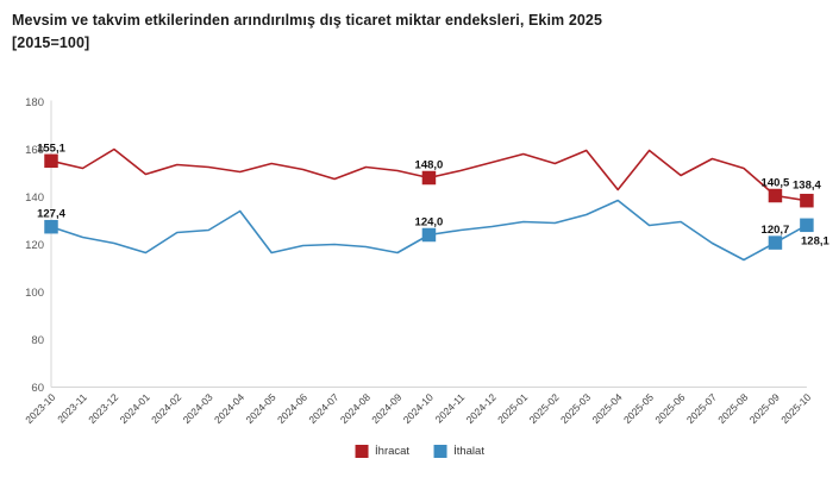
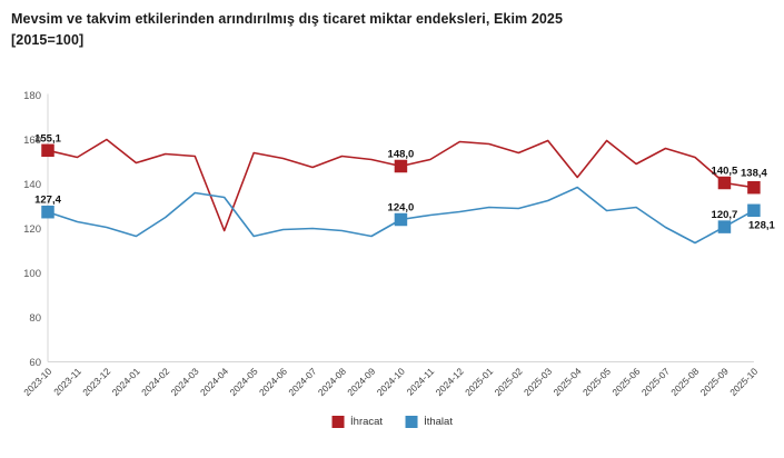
İthalat/2024-03: 126 -> 136
İhracat/2024-04: 150 -> 119
İhracat/2024-12: 154 -> 159
